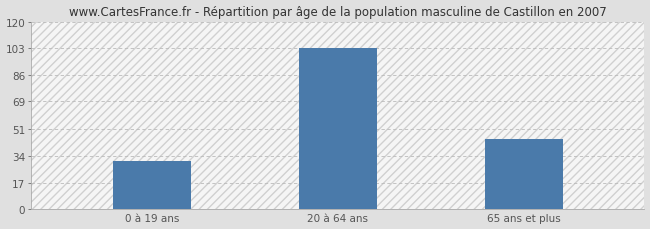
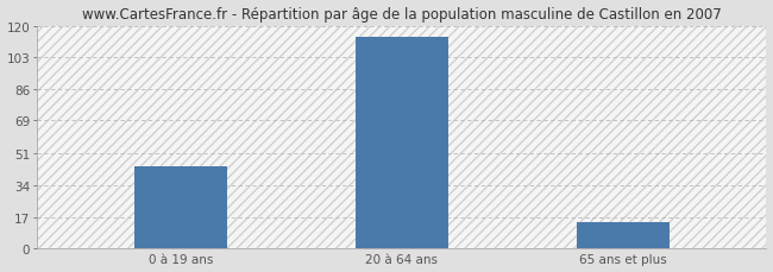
0 à 19 ans: 31 -> 44
20 à 64 ans: 103 -> 114
65 ans et plus: 45 -> 14
